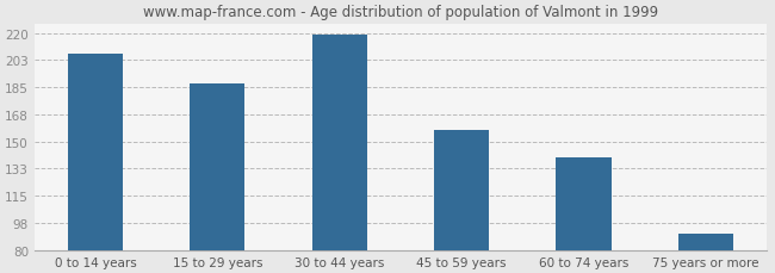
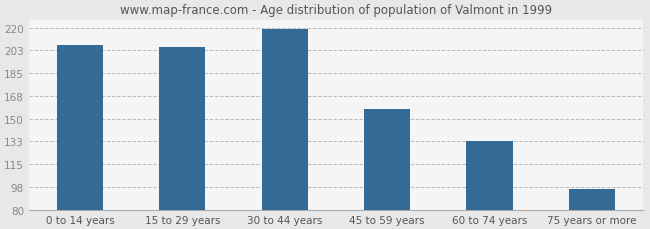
15 to 29 years: 188 -> 205
60 to 74 years: 140 -> 133
75 years or more: 91 -> 96
